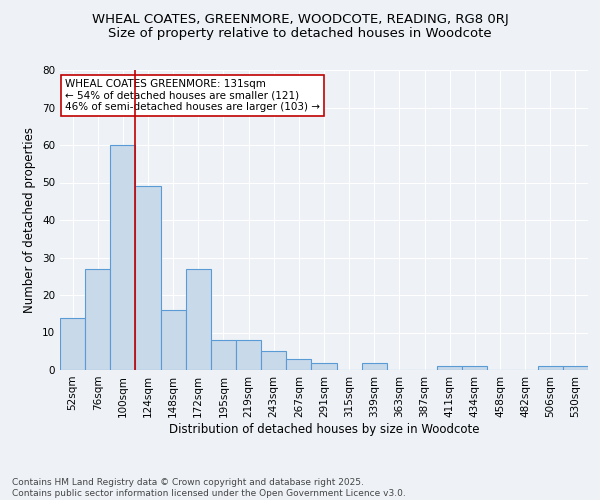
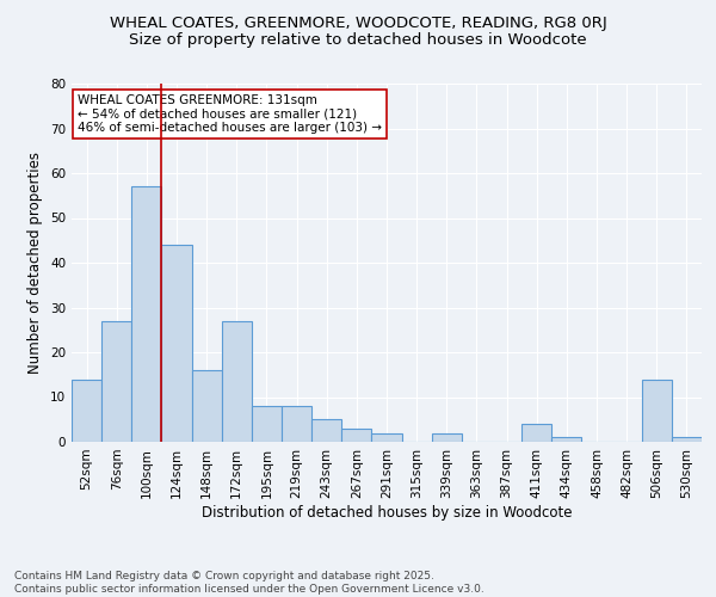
100sqm: 60 -> 57
124sqm: 49 -> 44
411sqm: 1 -> 4
506sqm: 1 -> 14
